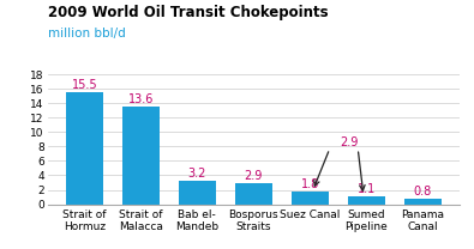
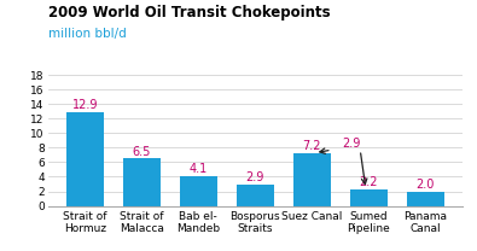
Strait of Hormuz: 15.5 -> 12.9
Strait of Malacca: 13.6 -> 6.5
Bab el- Mandeb: 3.2 -> 4.1
Suez Canal: 1.8 -> 7.2
Sumed Pipeline: 1.1 -> 2.2
Panama Canal: 0.8 -> 2.0
